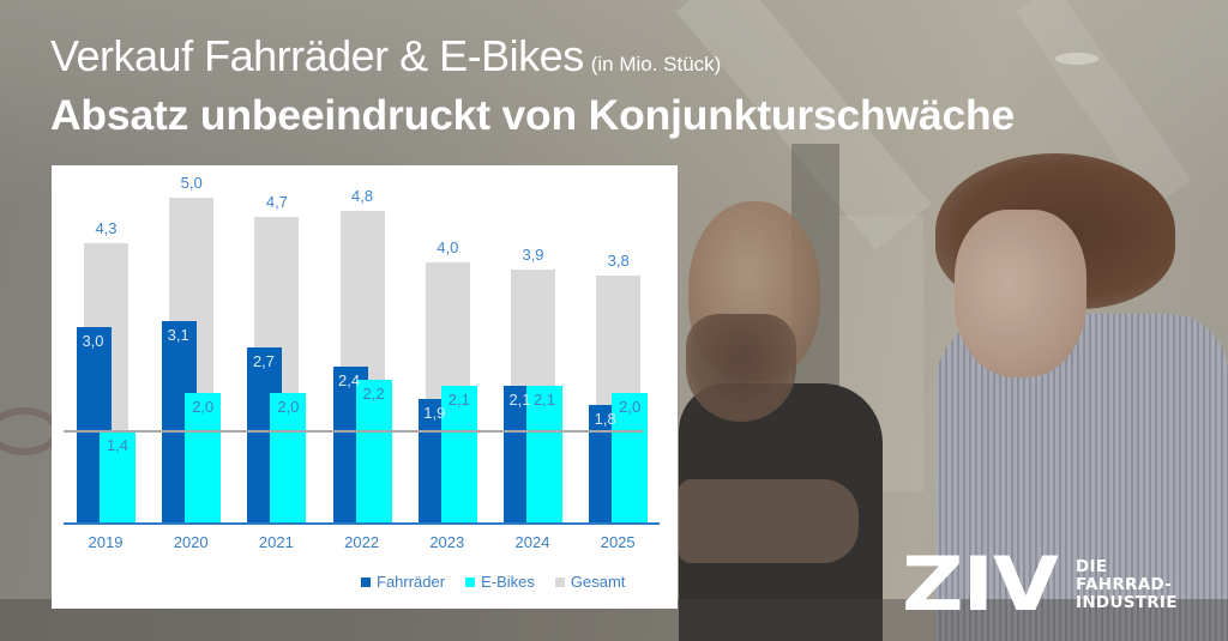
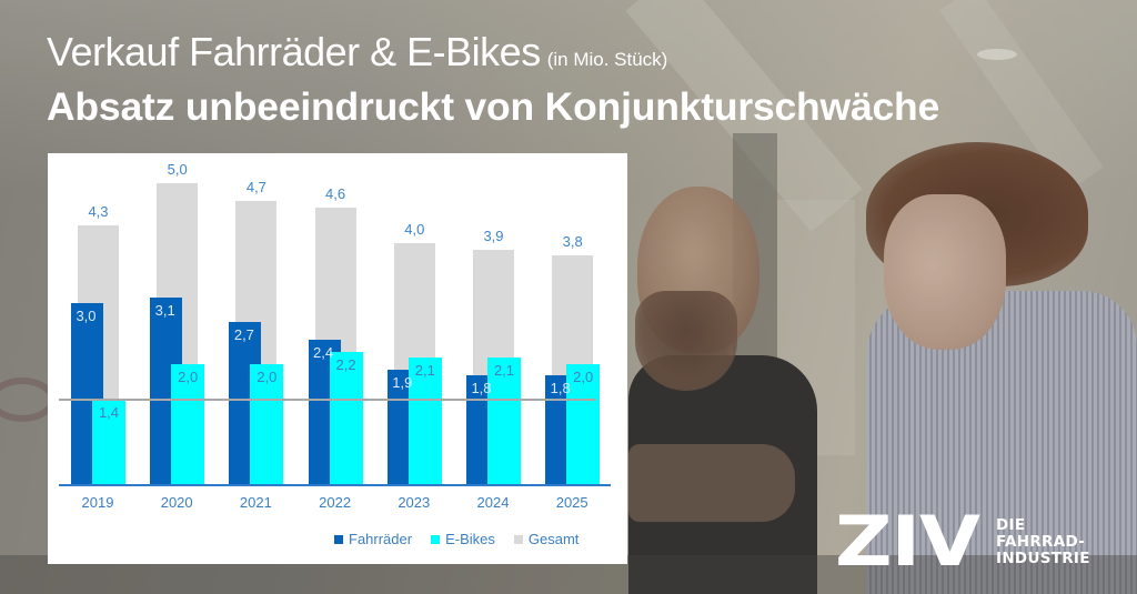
Gesamt/2022: 4,8 -> 4,6
Fahrräder/2024: 2,1 -> 1,8
